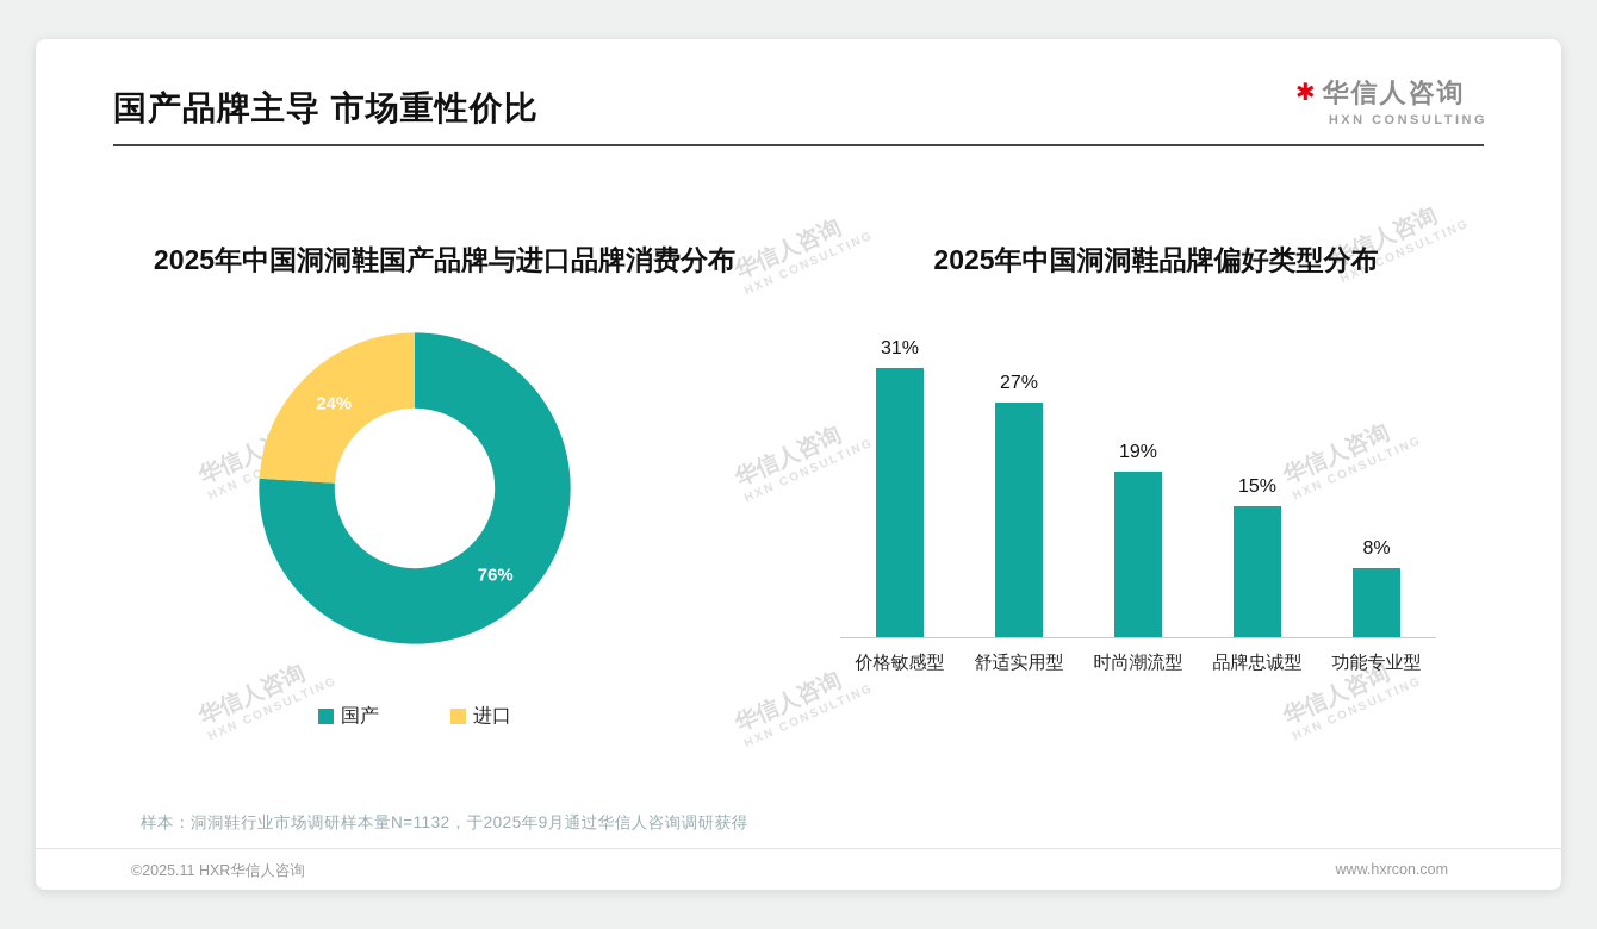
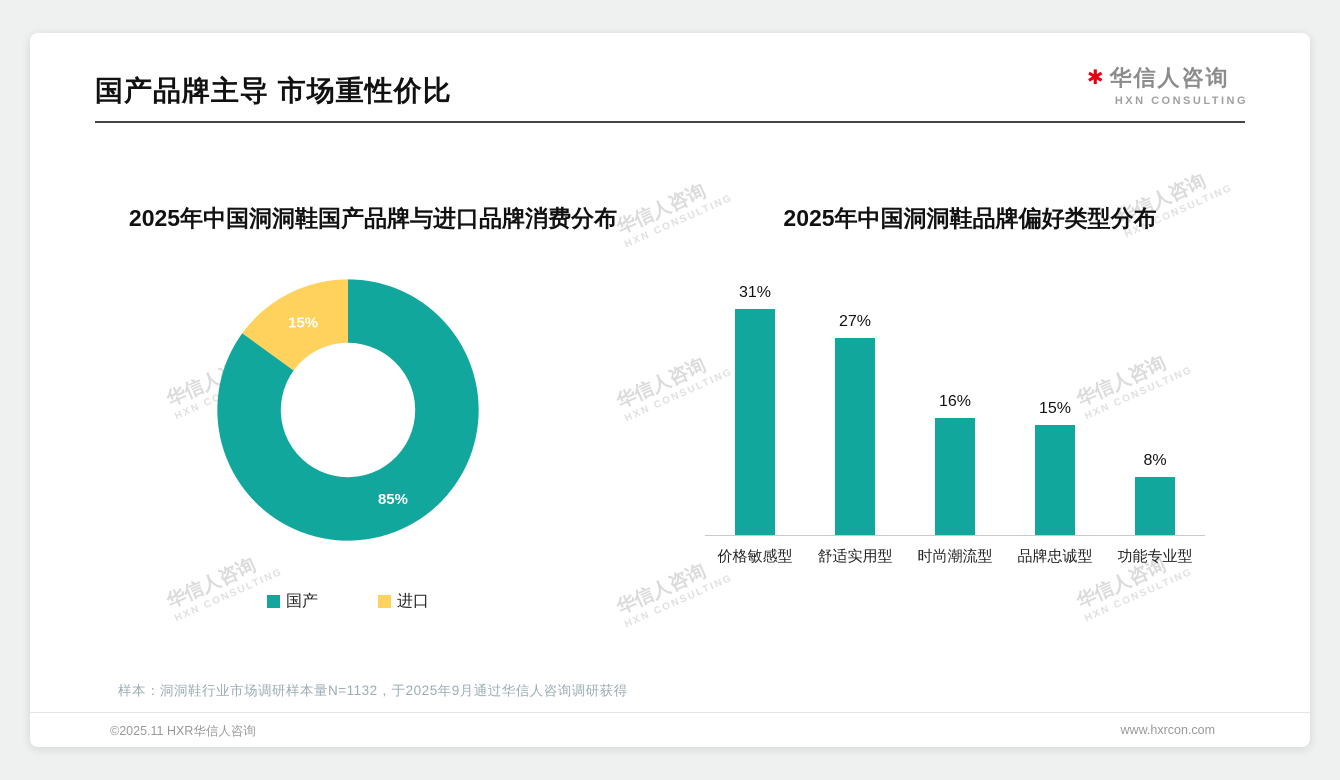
2025年中国洞洞鞋国产品牌与进口品牌消费分布/国产: 76% -> 85%
2025年中国洞洞鞋国产品牌与进口品牌消费分布/进口: 24% -> 15%
2025年中国洞洞鞋品牌偏好类型分布/时尚潮流型: 19% -> 16%
